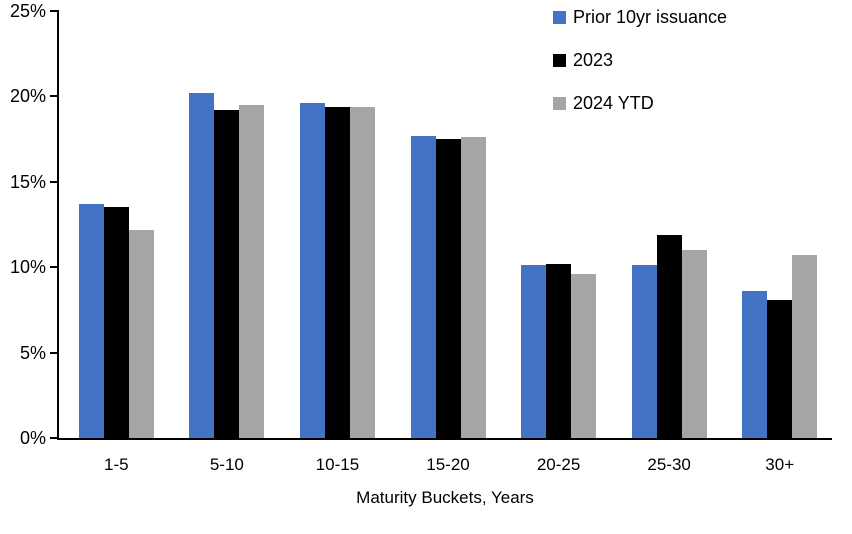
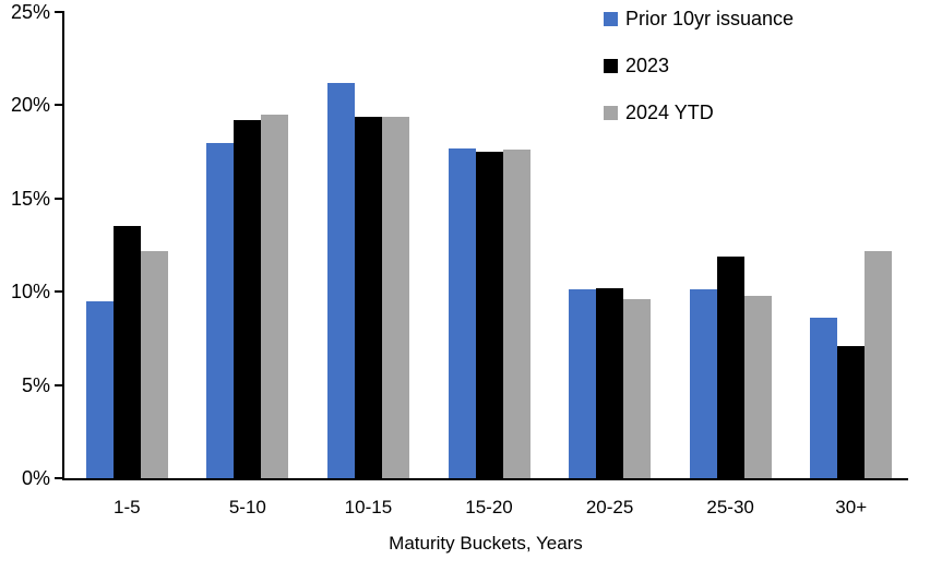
Prior 10yr issuance/1-5: 13.7% -> 9.5%
Prior 10yr issuance/5-10: 20.2% -> 18.0%
Prior 10yr issuance/10-15: 19.6% -> 21.2%
2024 YTD/25-30: 11.0% -> 9.8%
2023/30+: 8.1% -> 7.1%
2024 YTD/30+: 10.7% -> 12.2%
